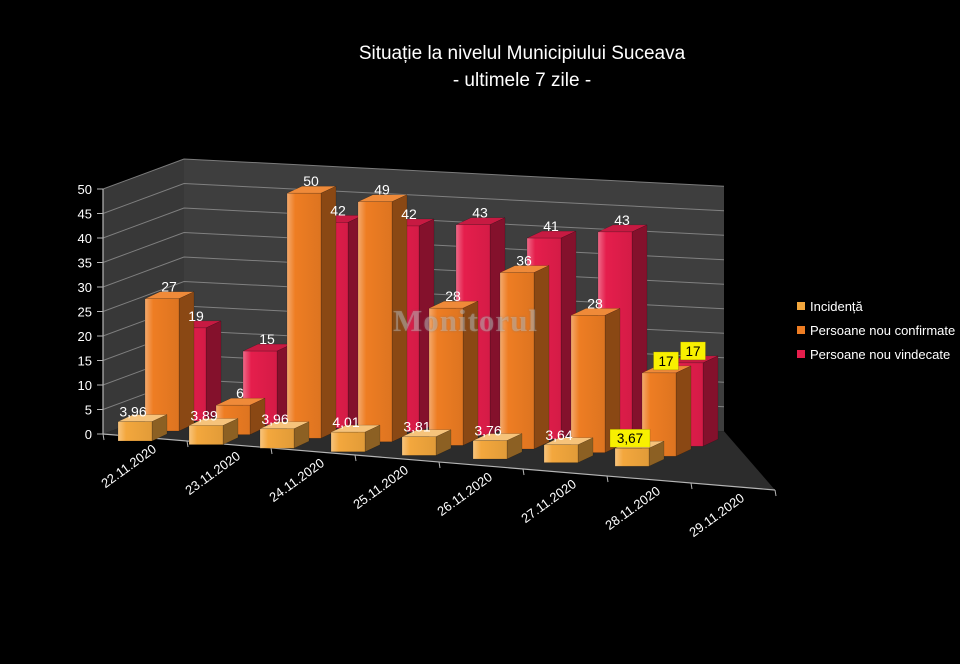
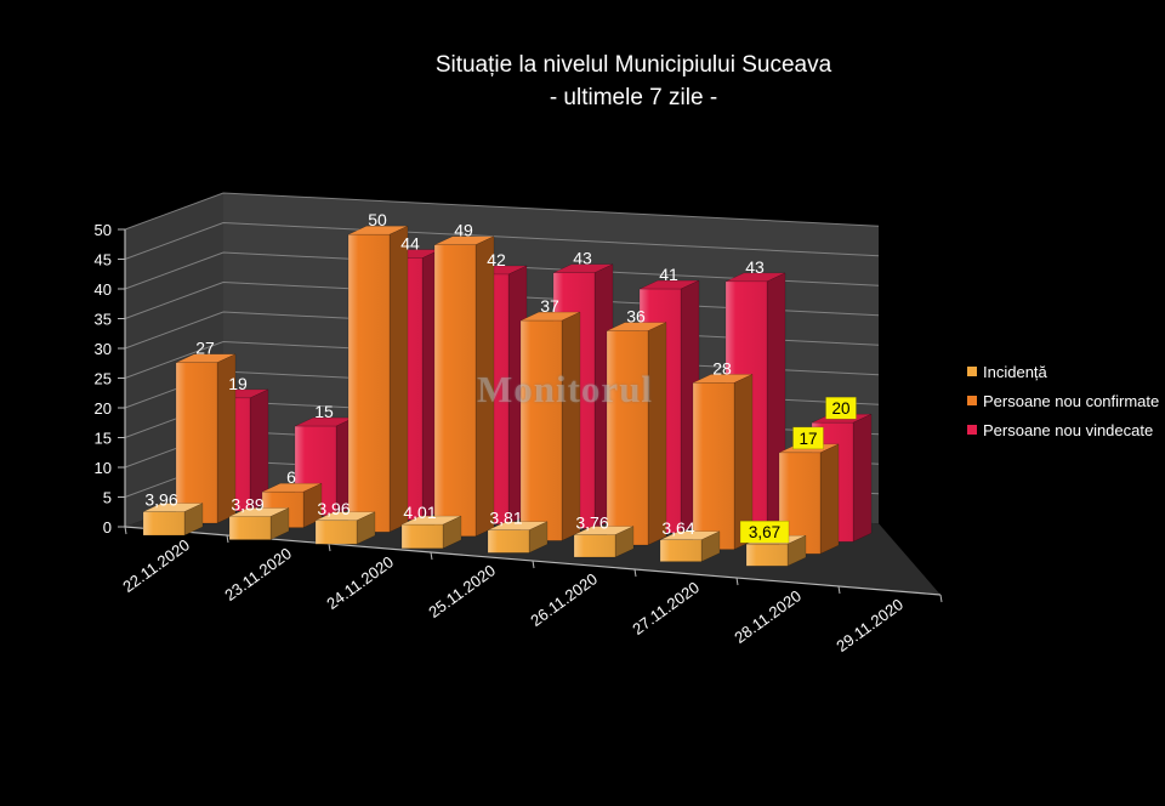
Persoane nou vindecate/24.11.2020: 42 -> 44
Persoane nou confirmate/26.11.2020: 28 -> 37
Persoane nou vindecate/29.11.2020: 17 -> 20
